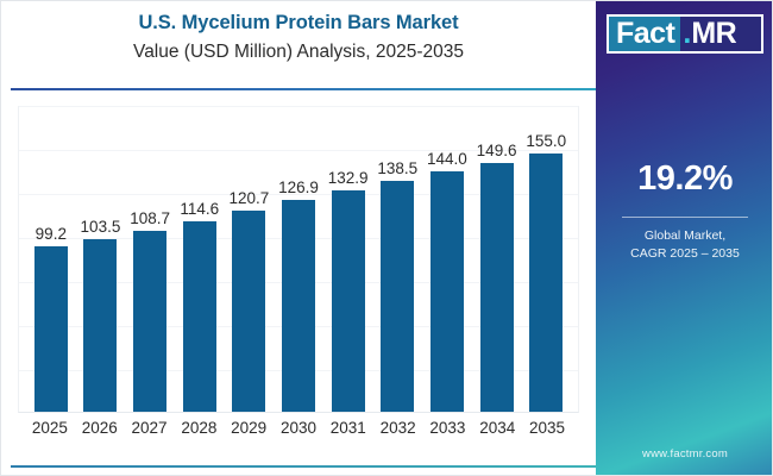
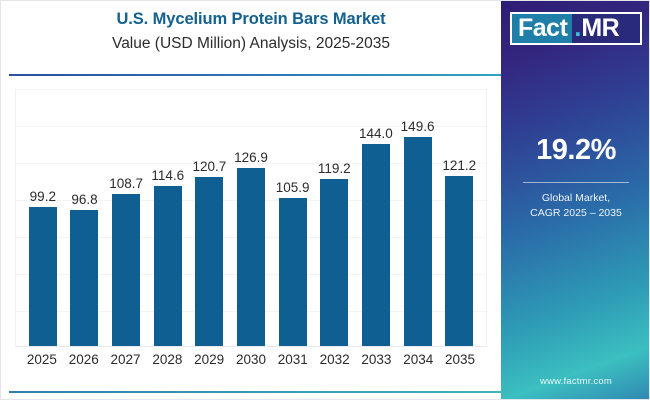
2026: 103.5 -> 96.8
2031: 132.9 -> 105.9
2032: 138.5 -> 119.2
2035: 155.0 -> 121.2
